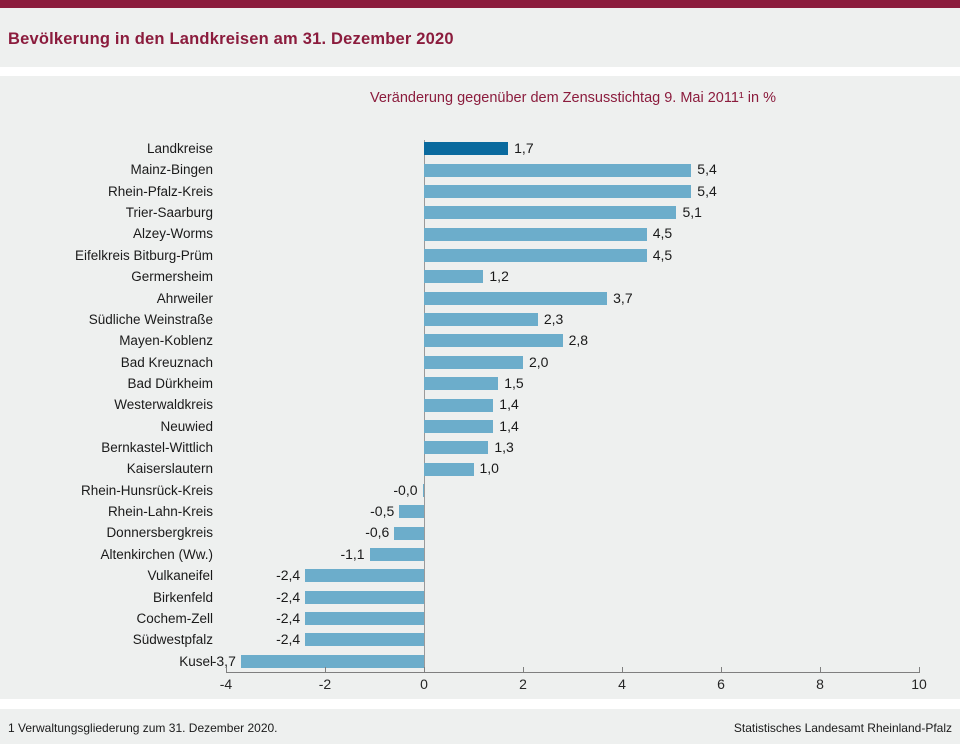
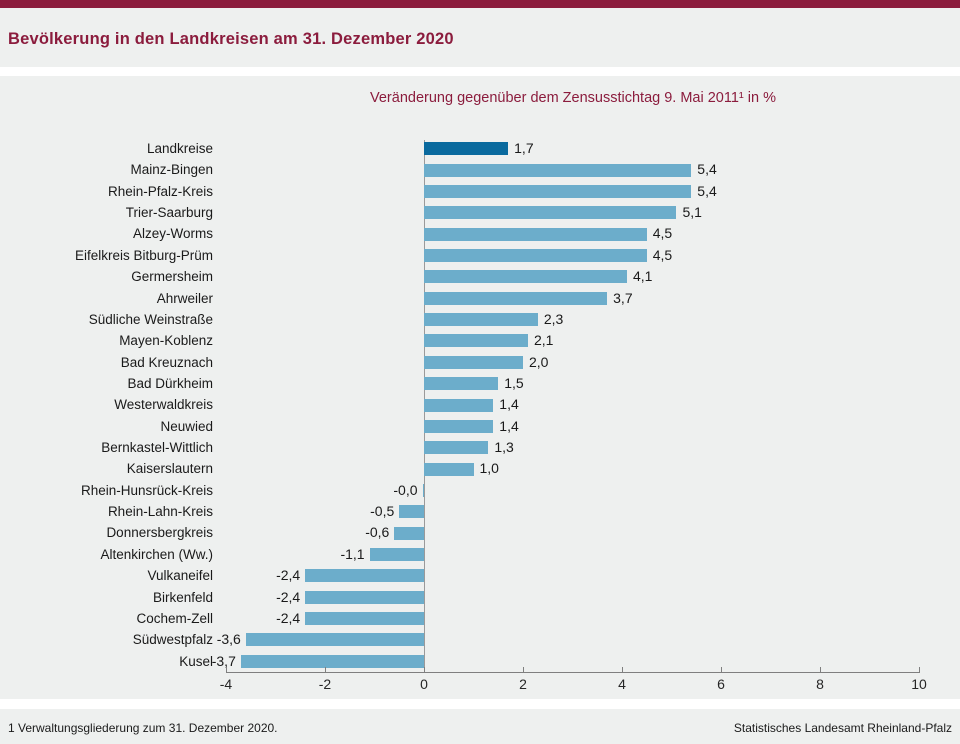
Germersheim: 1,2 -> 4,1
Mayen-Koblenz: 2,8 -> 2,1
Südwestpfalz: -2,4 -> -3,6
